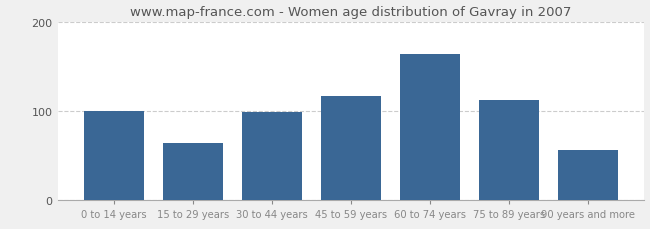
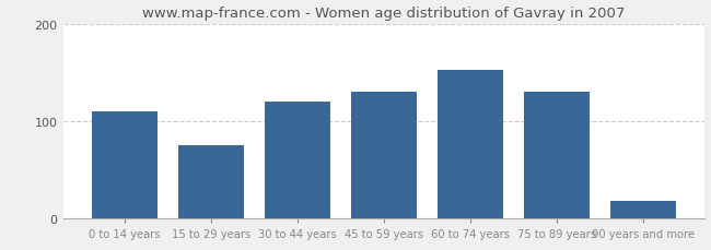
0 to 14 years: 100 -> 110
15 to 29 years: 64 -> 75
30 to 44 years: 98 -> 120
45 to 59 years: 116 -> 130
60 to 74 years: 164 -> 152
75 to 89 years: 112 -> 130
90 years and more: 56 -> 18
